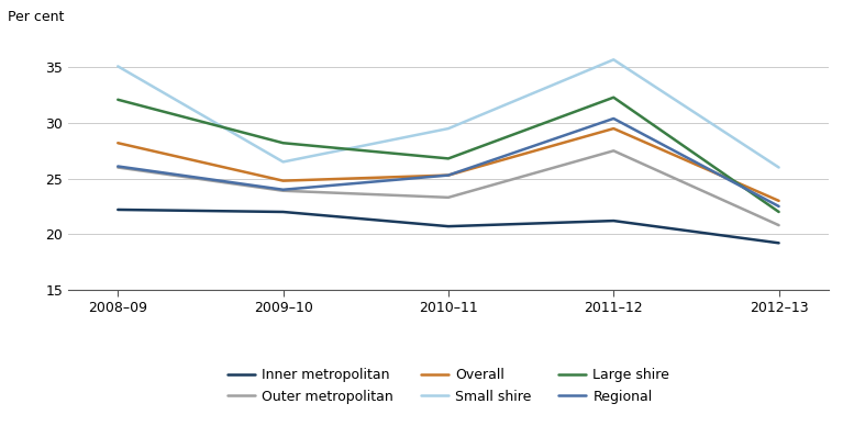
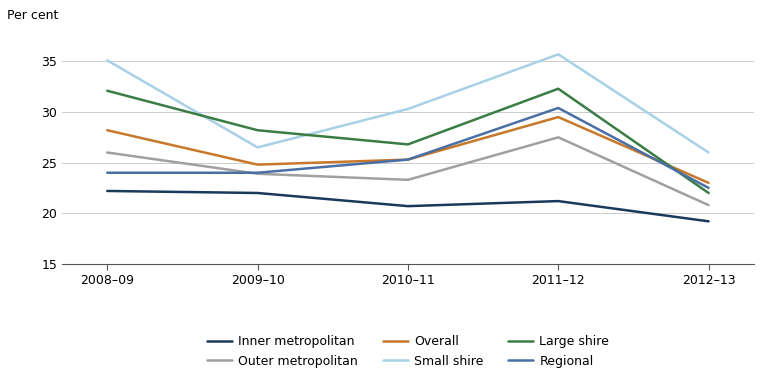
Regional/2008–09: 26.1 -> 24.0
Small shire/2010–11: 29.5 -> 30.3
